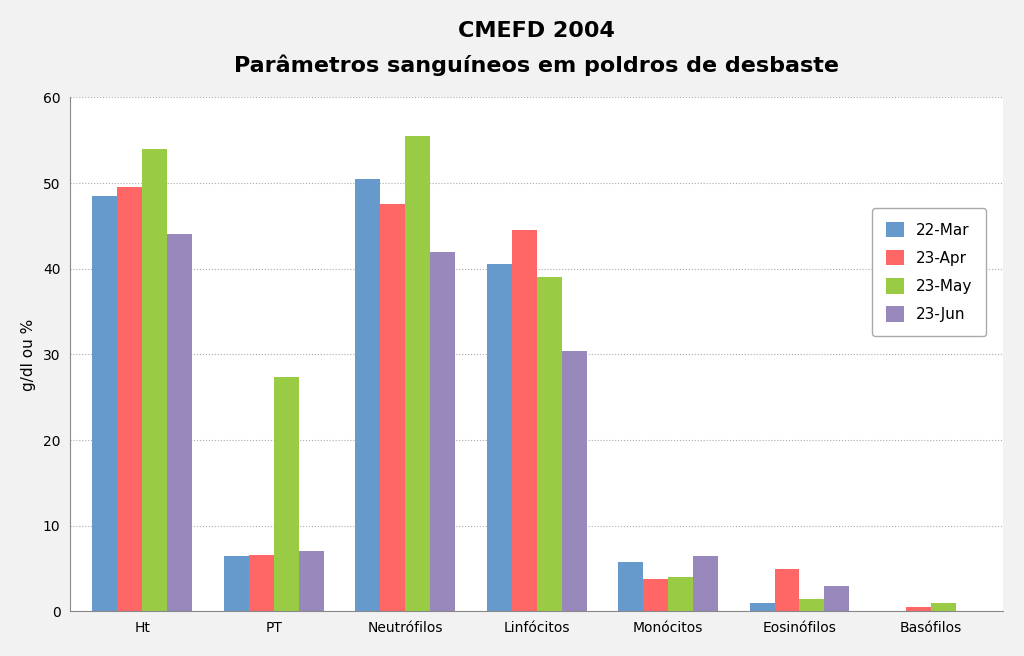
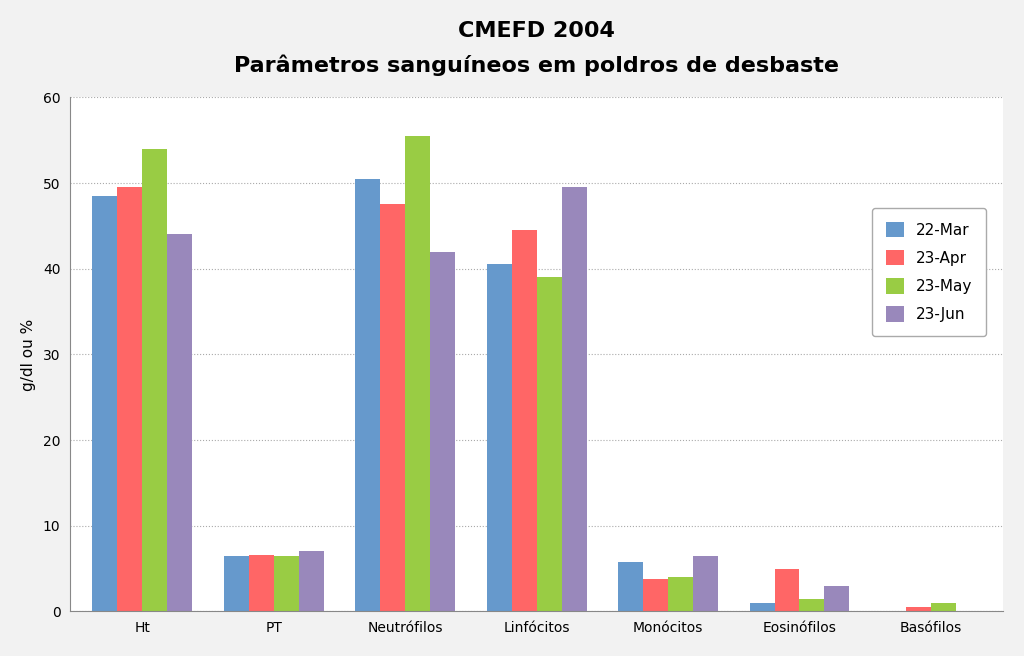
23-May/PT: 27.4 -> 6.5
23-Jun/Linfócitos: 30.4 -> 49.5
